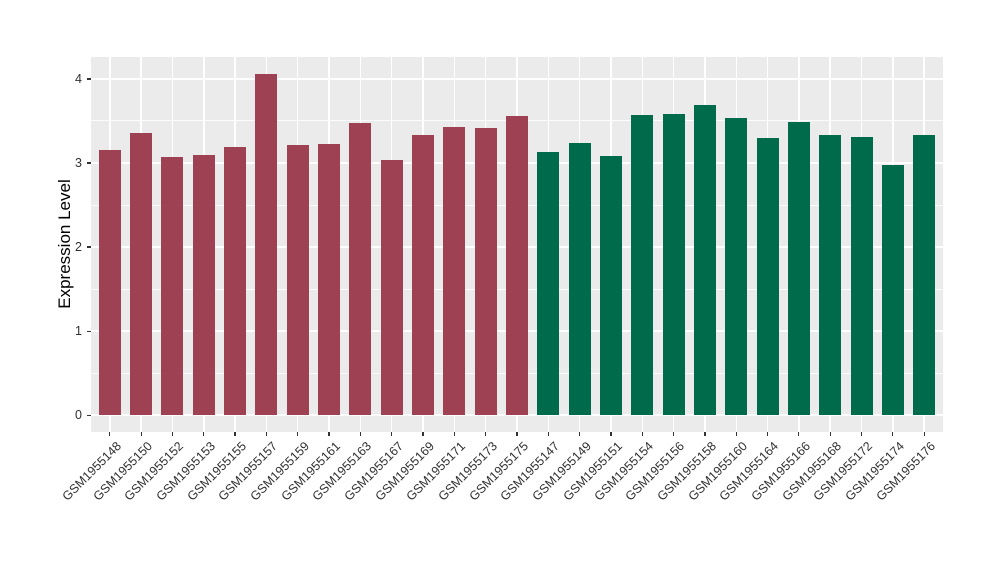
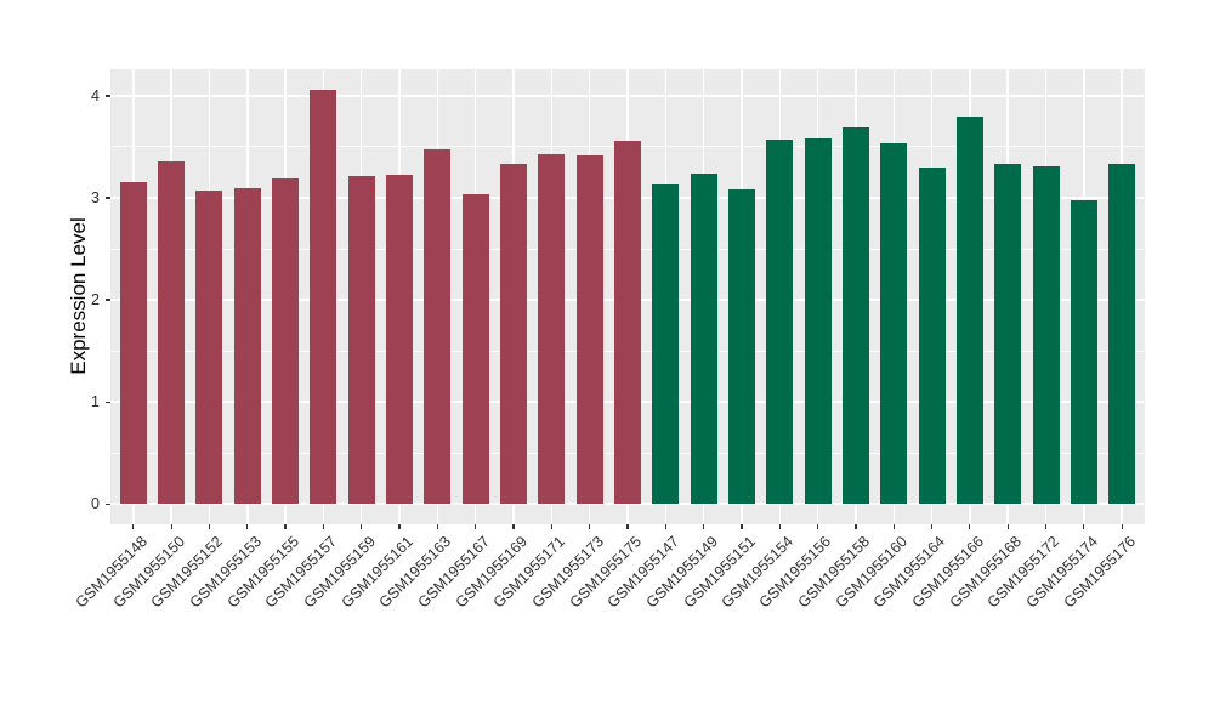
GSM1955166: 3.5 -> 3.8
